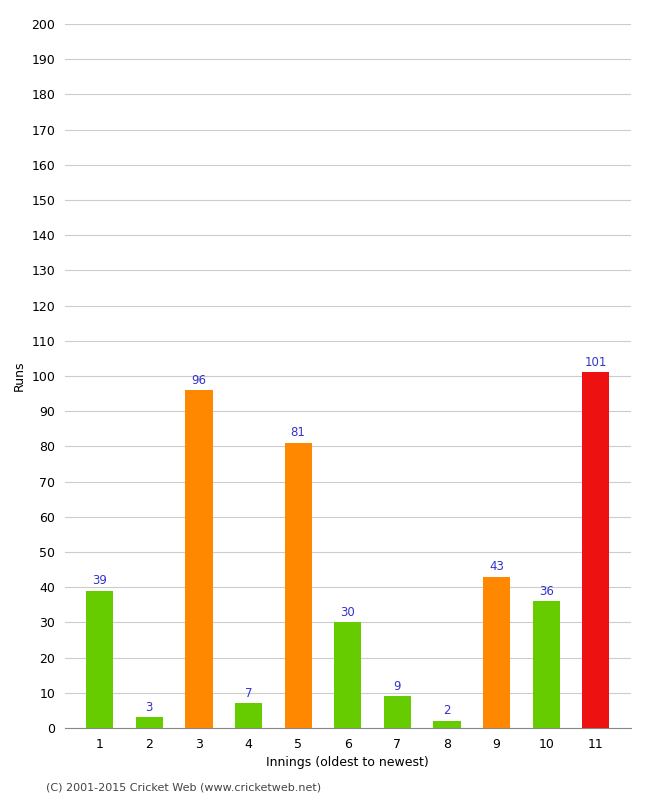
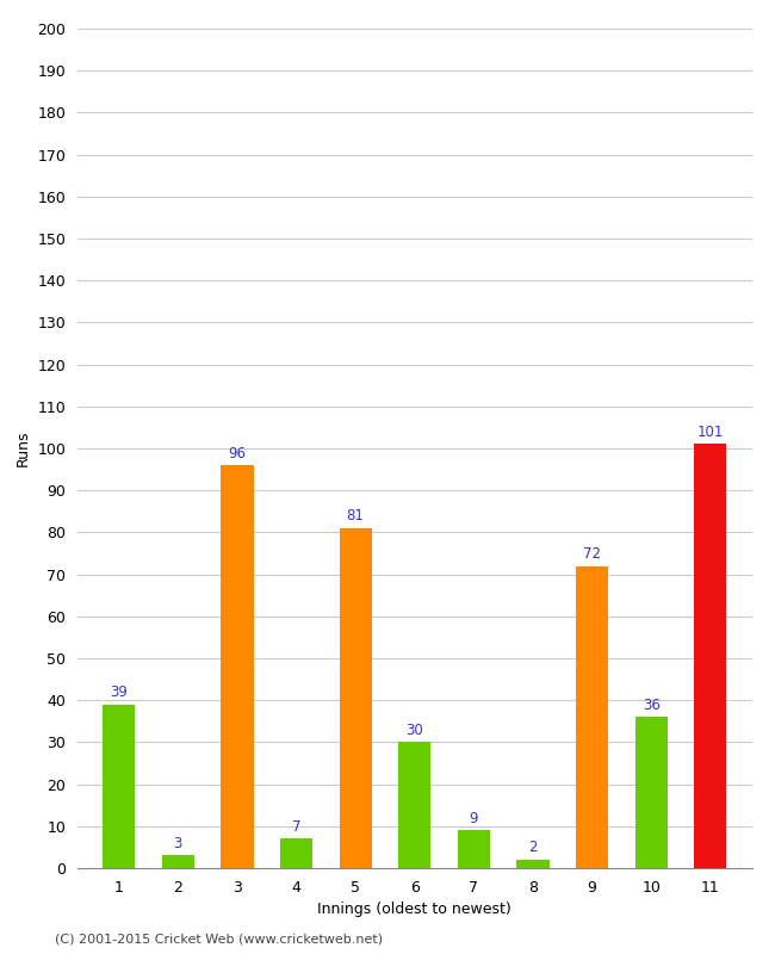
9: 43 -> 72
